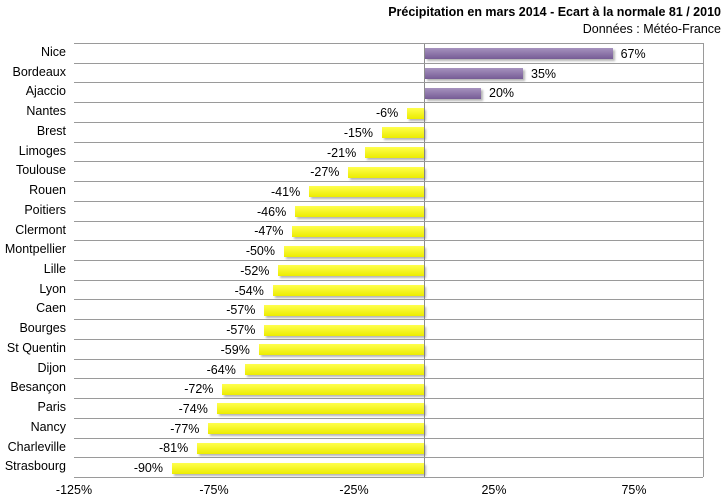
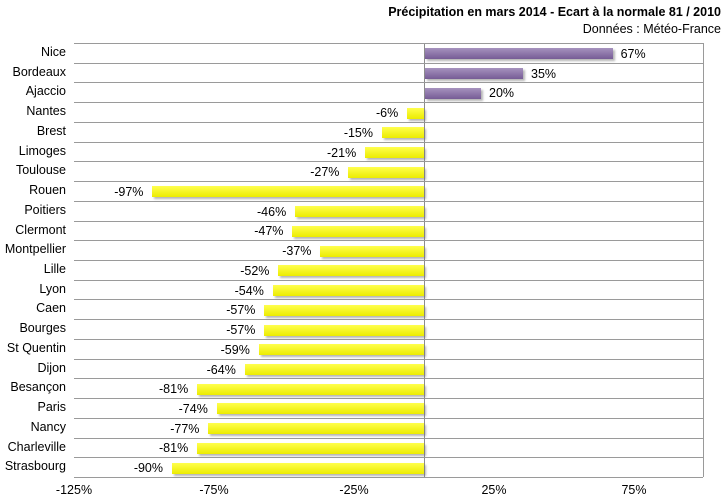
Rouen: -41% -> -97%
Montpellier: -50% -> -37%
Besançon: -72% -> -81%
